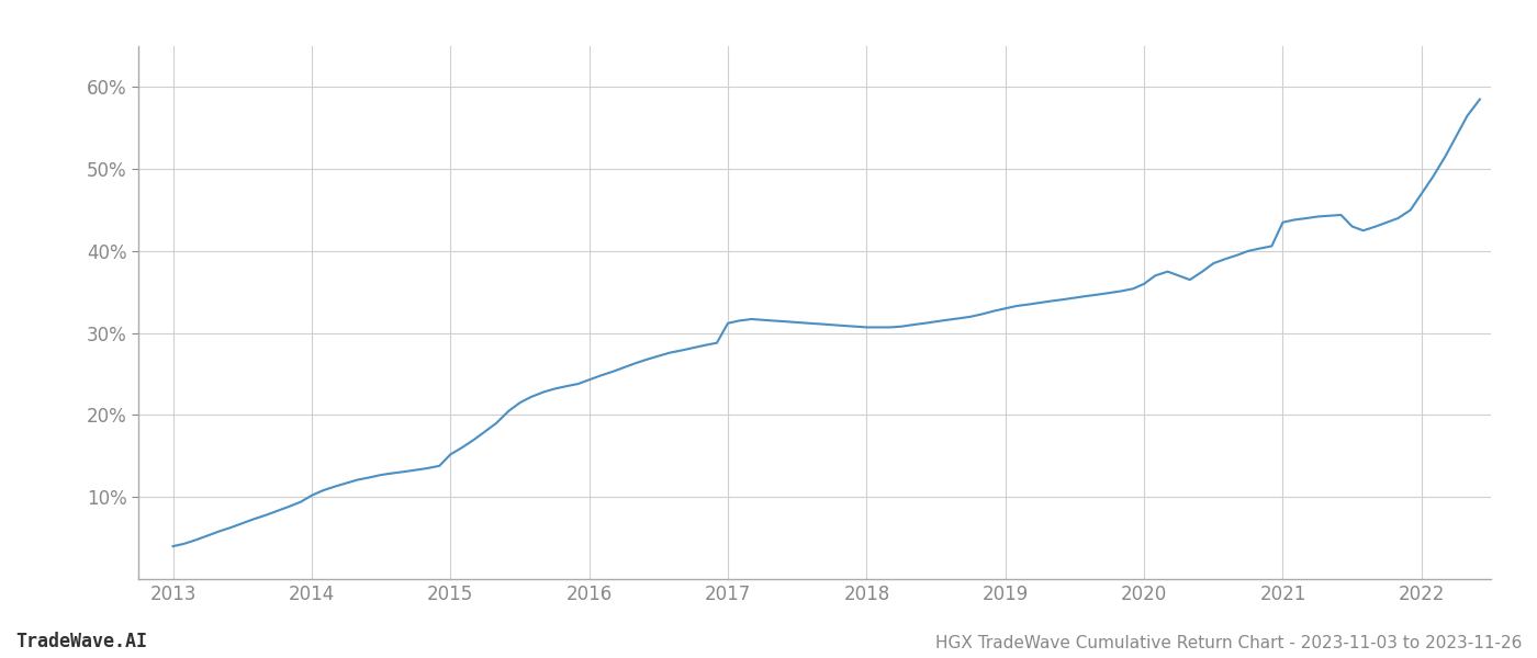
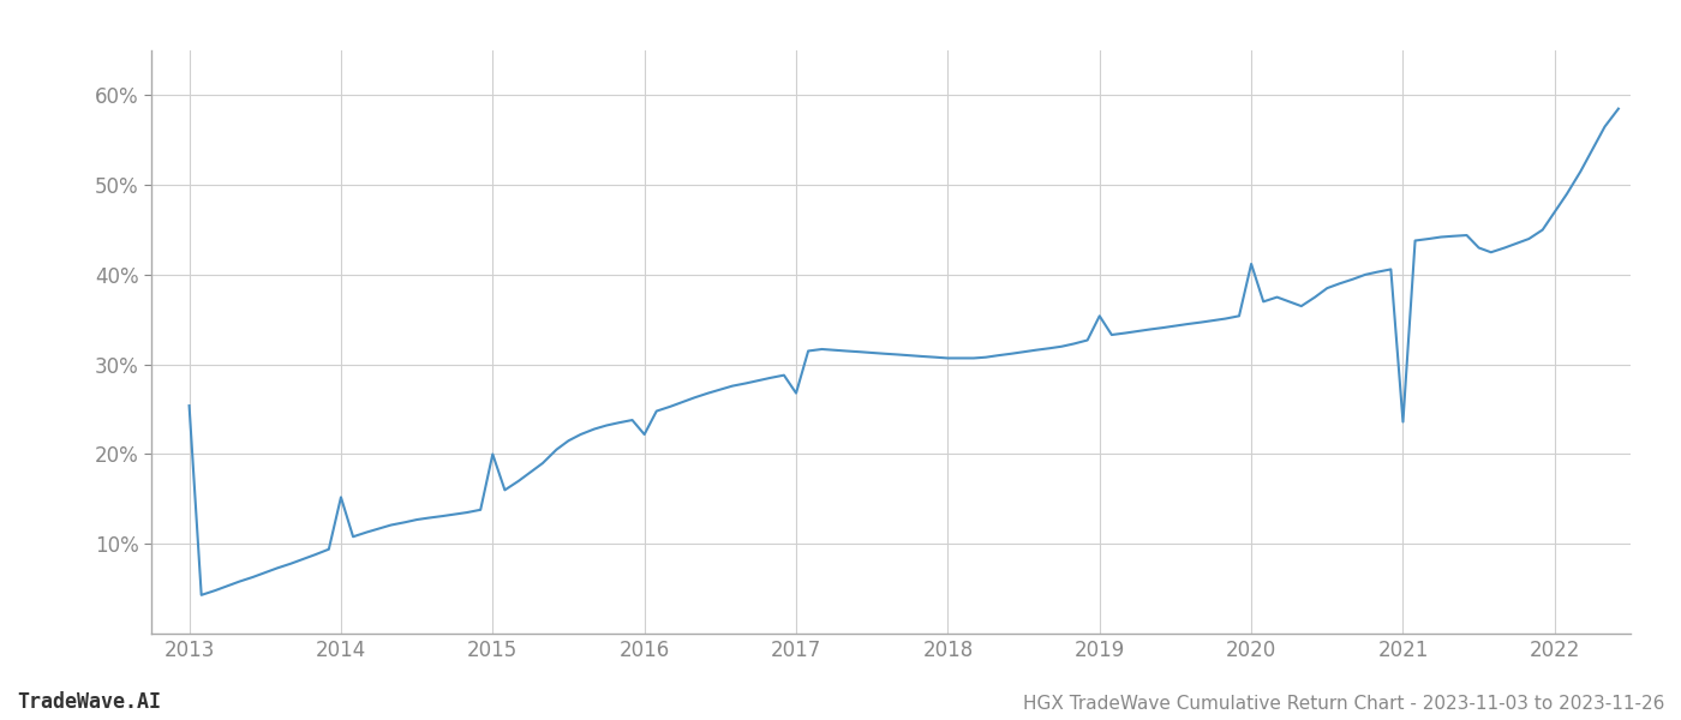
2013: 4.0% -> 25.4%
2014: 10.2% -> 15.2%
2015: 15.2% -> 20.0%
2016: 24.3% -> 22.2%
2017: 31.2% -> 26.8%
2019: 33.0% -> 35.4%
2020: 36.0% -> 41.2%
2021: 43.5% -> 23.6%
